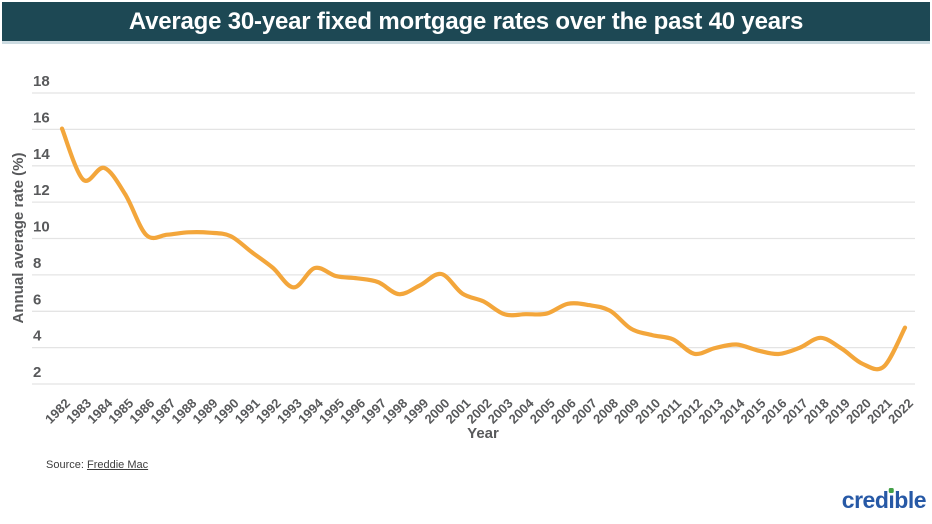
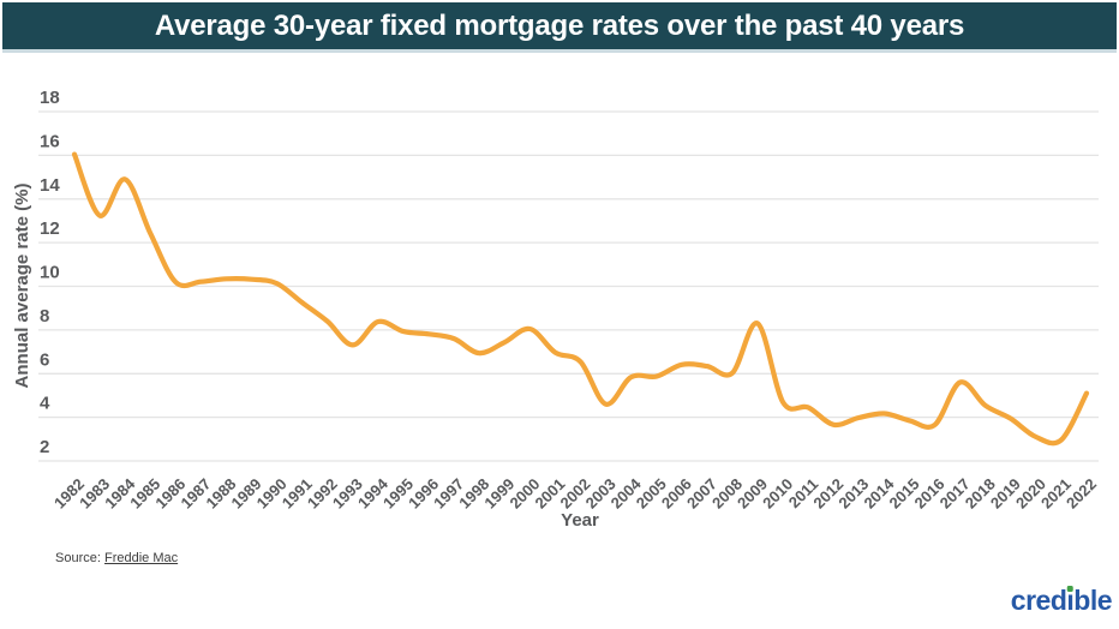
1984: 13.9 -> 14.9
2003: 5.8 -> 4.6
2009: 5.0 -> 8.3
2017: 4.0 -> 5.6
